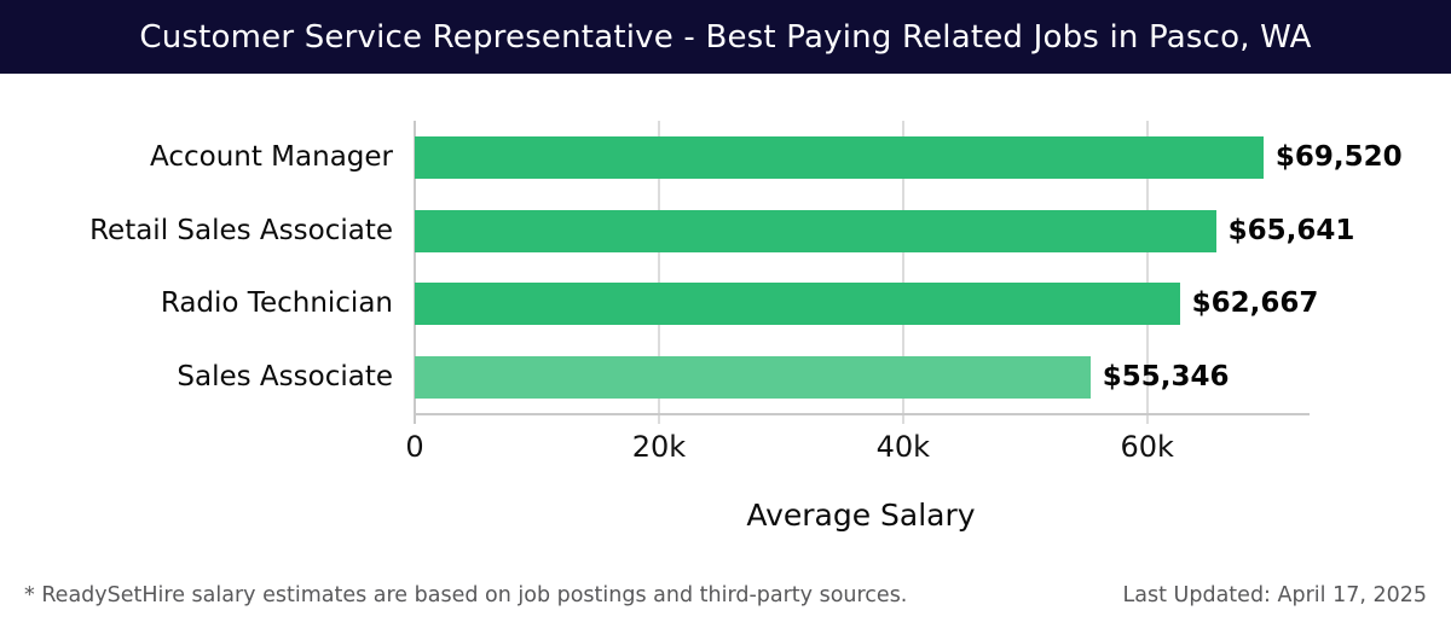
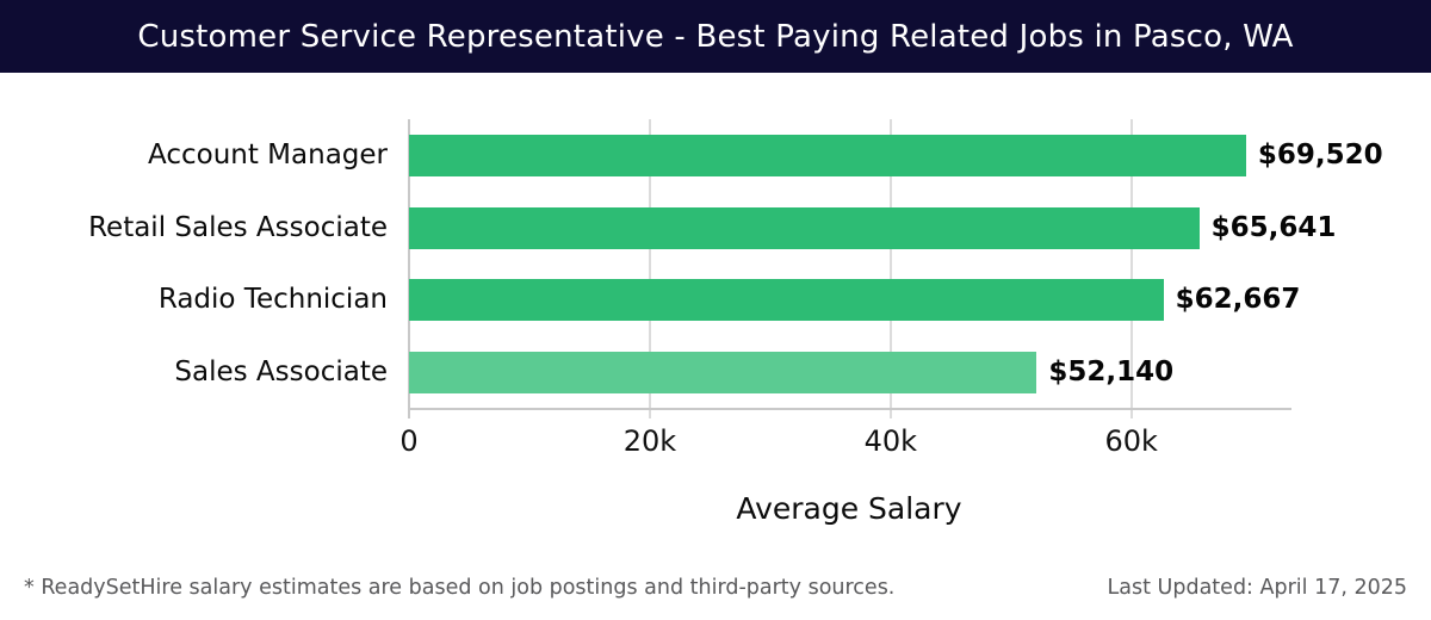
Sales Associate: $55,346 -> $52,140
